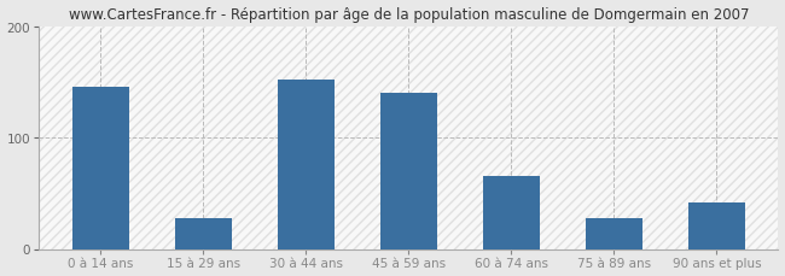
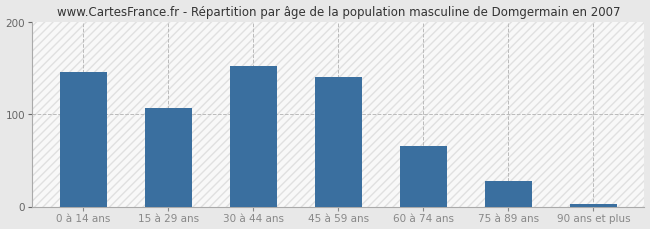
15 à 29 ans: 28 -> 107
90 ans et plus: 42 -> 3
